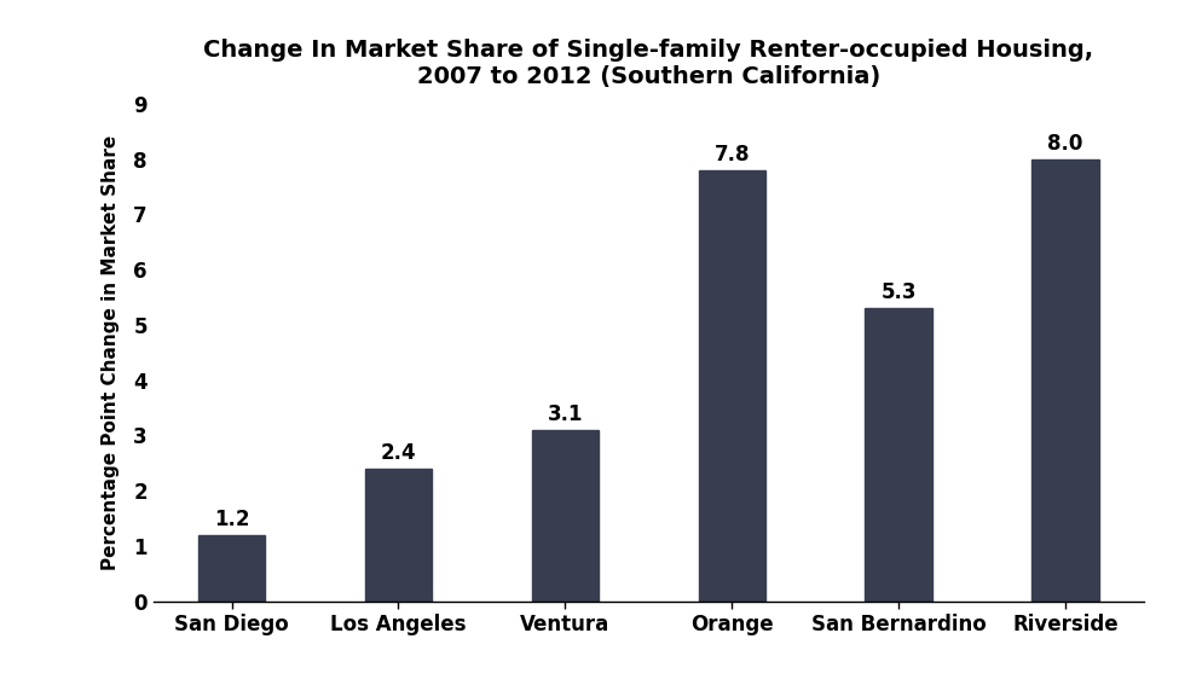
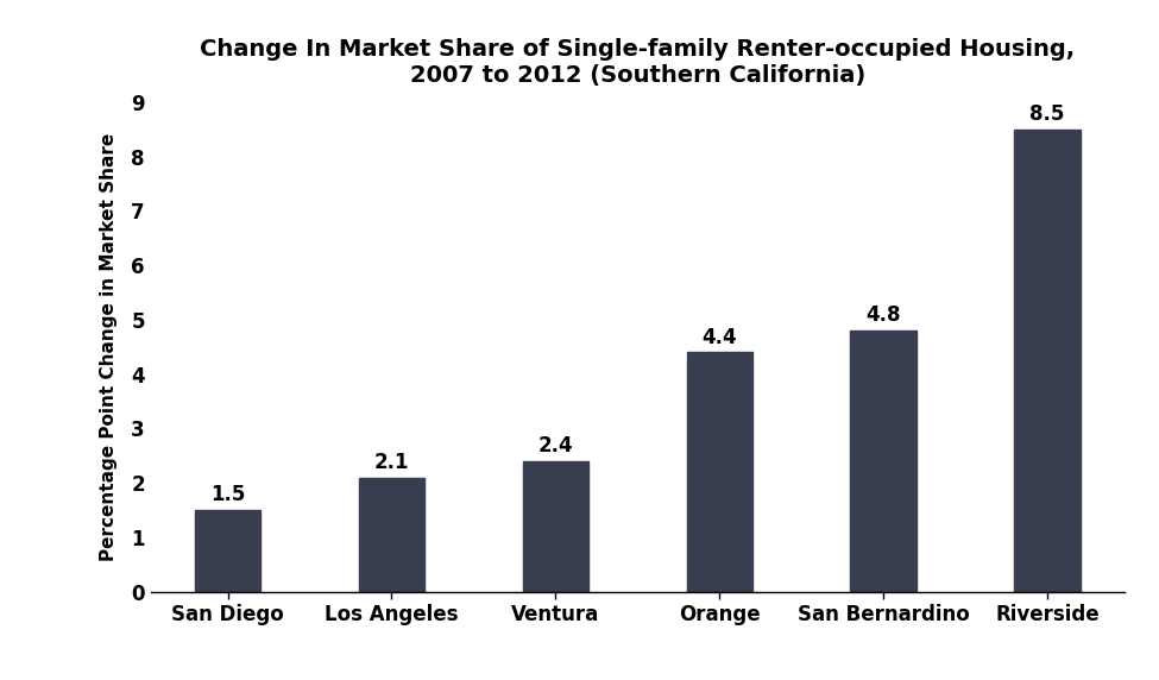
San Diego: 1.2 -> 1.5
Los Angeles: 2.4 -> 2.1
Ventura: 3.1 -> 2.4
Orange: 7.8 -> 4.4
San Bernardino: 5.3 -> 4.8
Riverside: 8.0 -> 8.5
